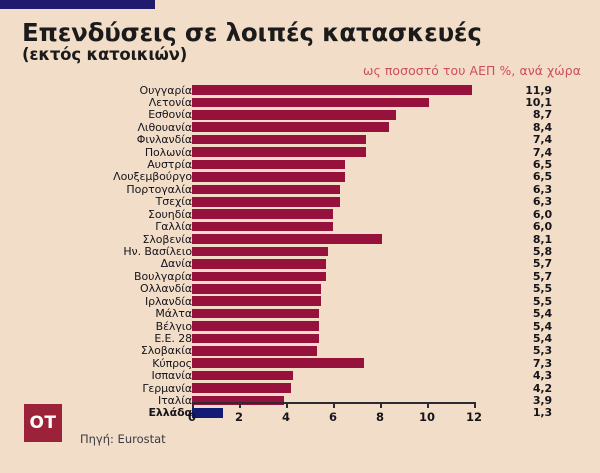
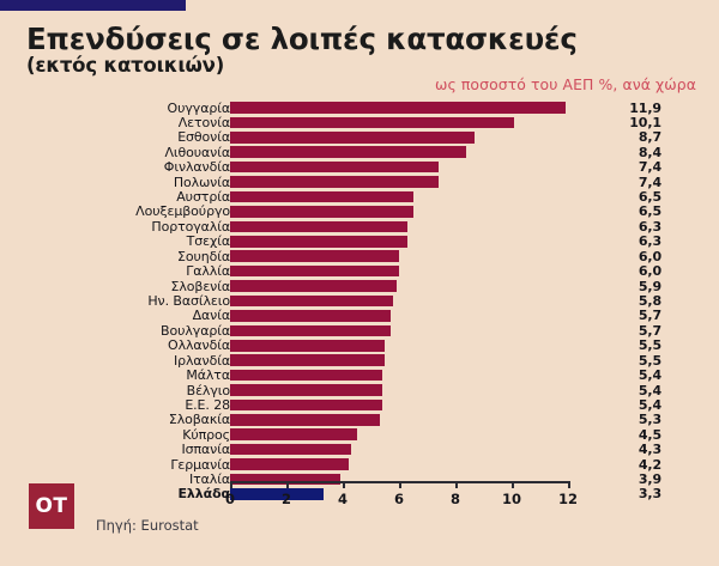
Σλοβενία: 8,1 -> 5,9
Κύπρος: 7,3 -> 4,5
Ελλάδα: 1,3 -> 3,3
